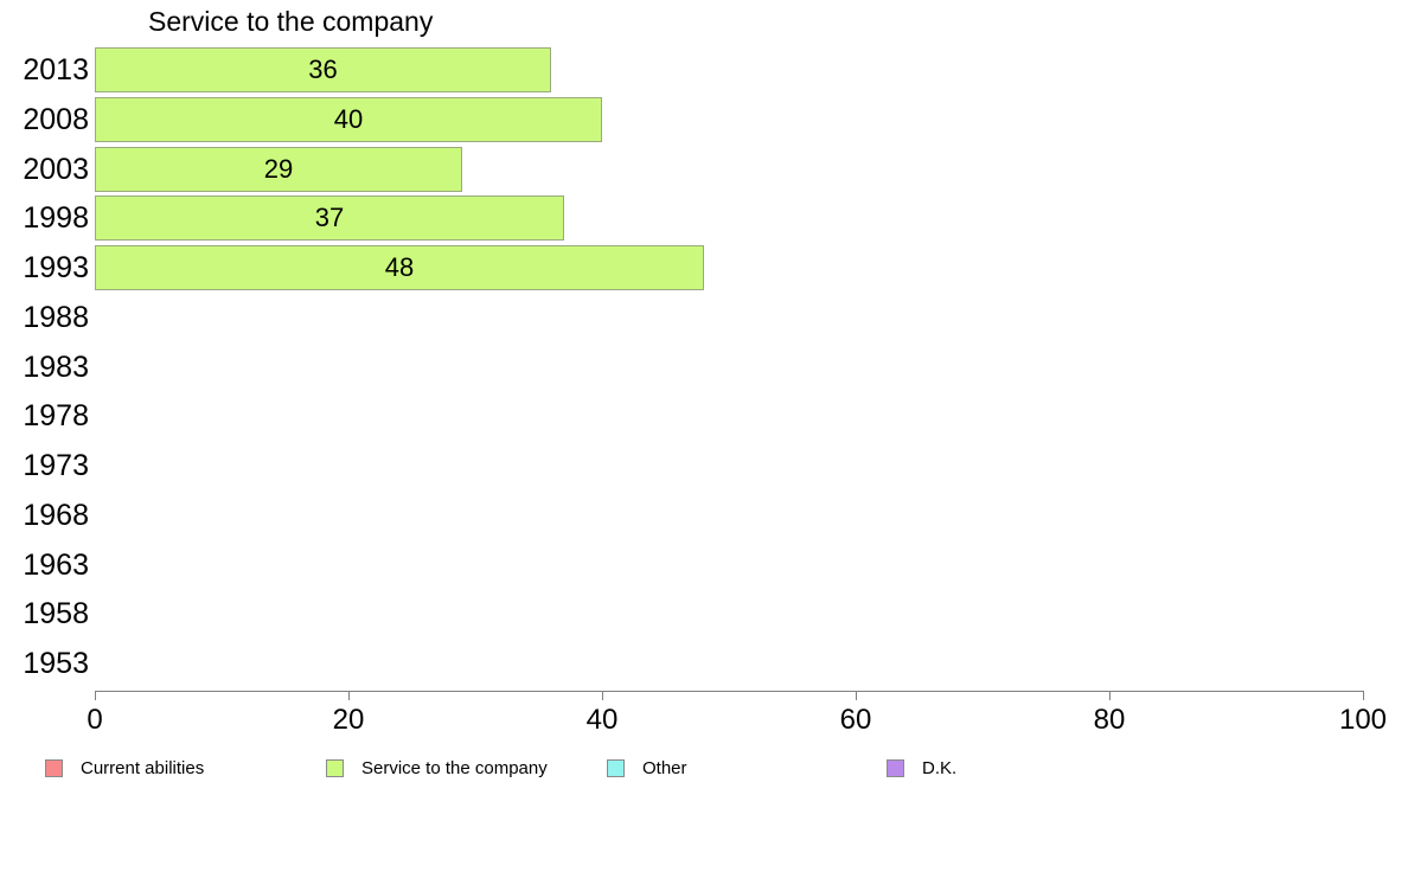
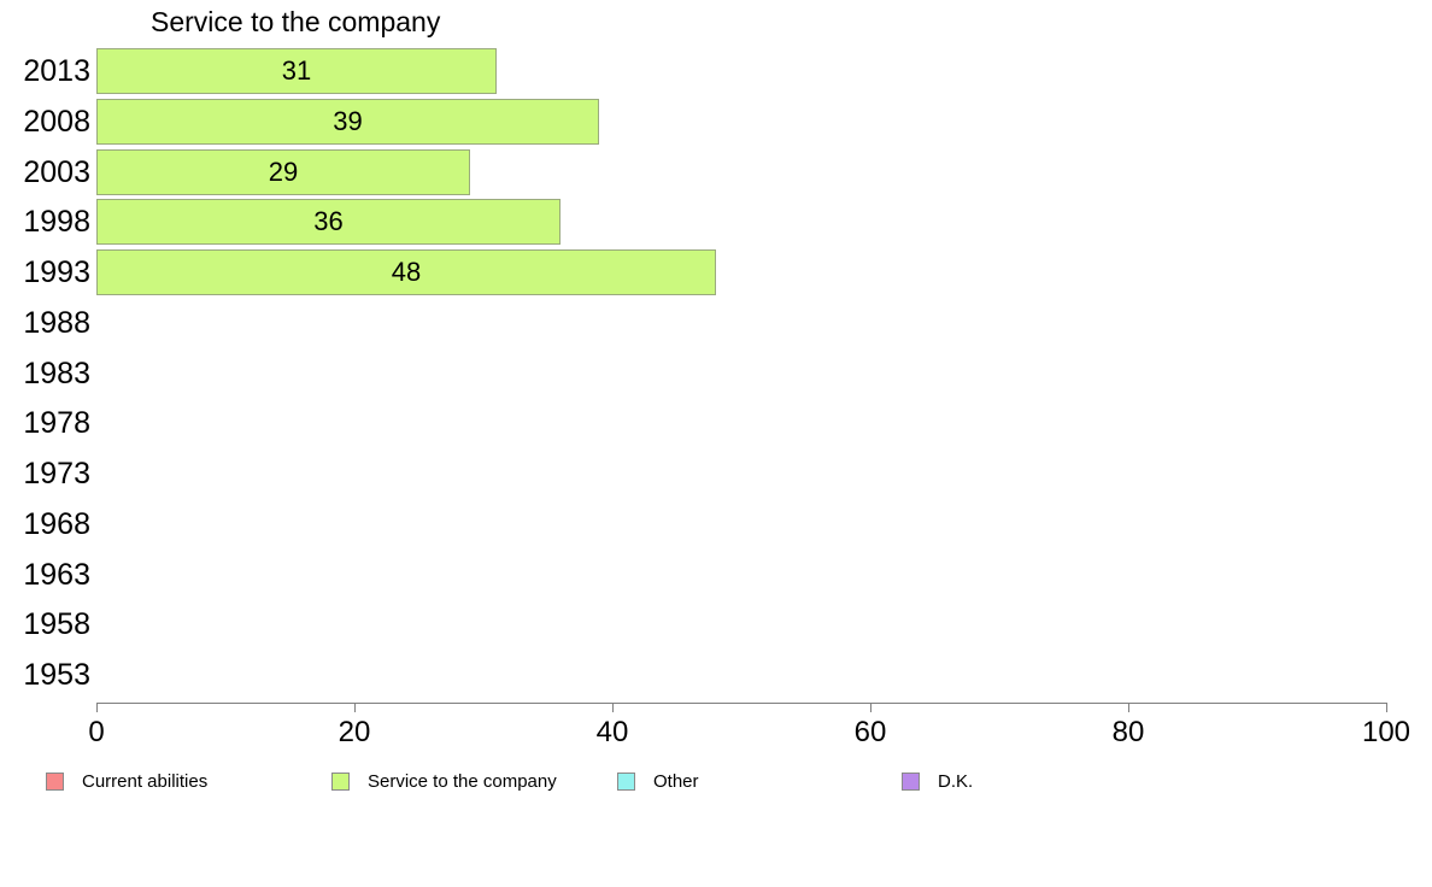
2013: 36 -> 31
2008: 40 -> 39
1998: 37 -> 36
